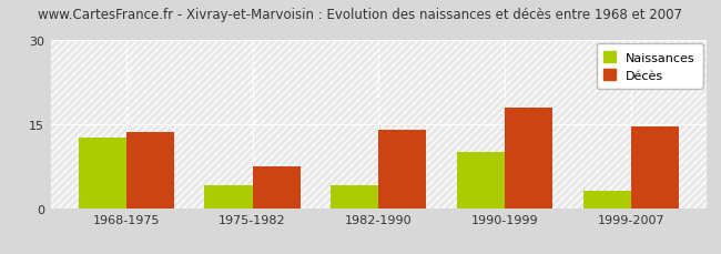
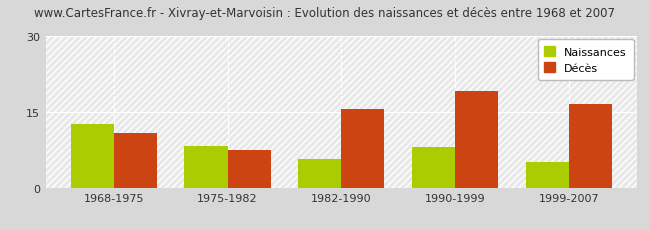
Décès/1968-1975: 13.5 -> 10.8
Naissances/1975-1982: 4.0 -> 8.2
Naissances/1982-1990: 4.0 -> 5.6
Décès/1982-1990: 14.0 -> 15.6
Naissances/1990-1999: 10.0 -> 8.0
Décès/1990-1999: 18.0 -> 19.0
Naissances/1999-2007: 3.0 -> 5.0
Décès/1999-2007: 14.5 -> 16.6
